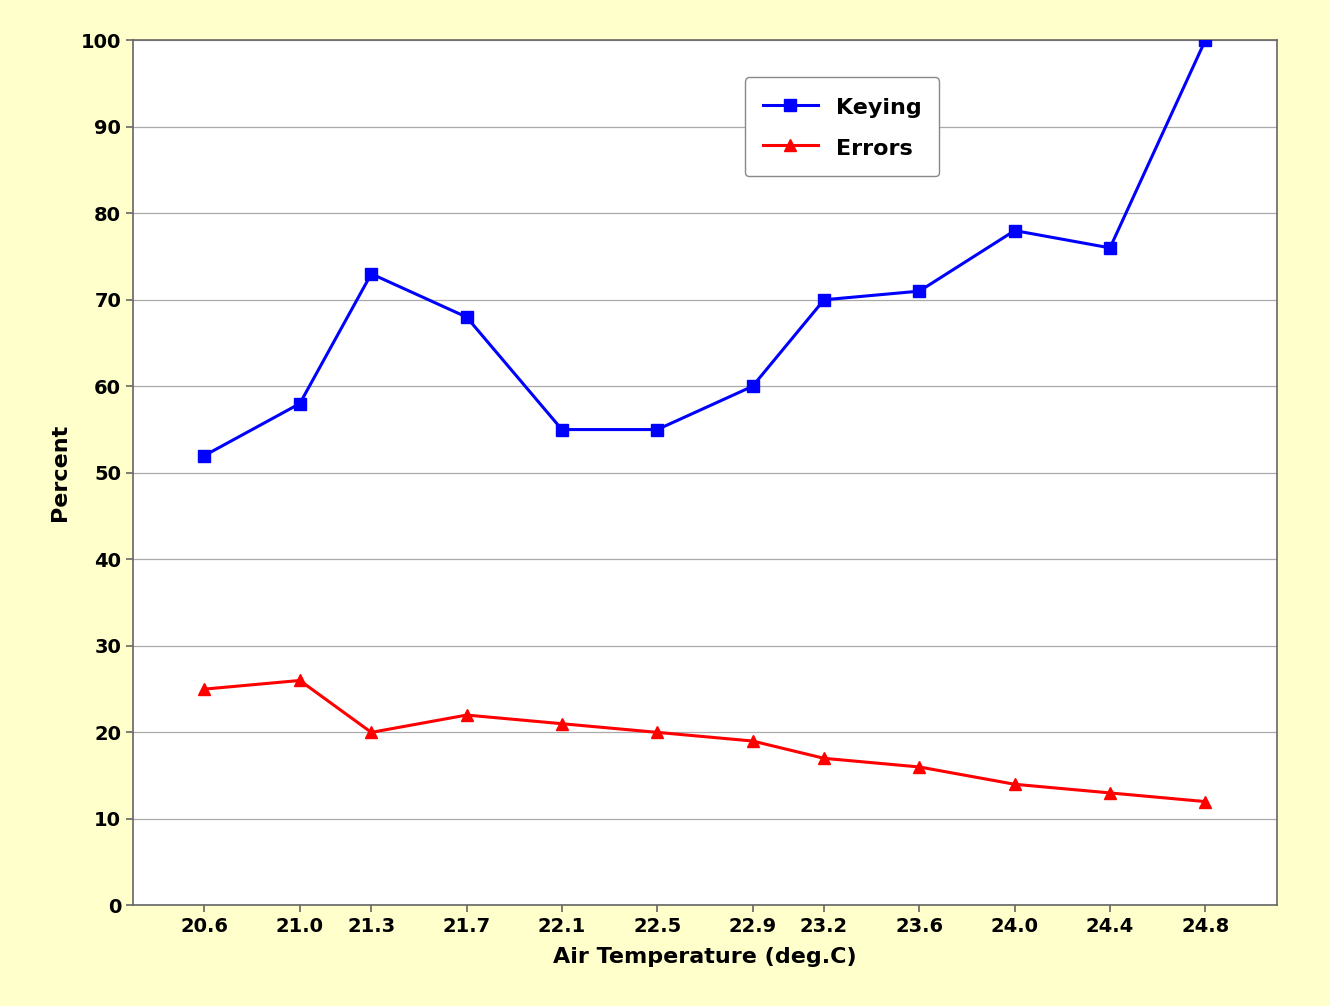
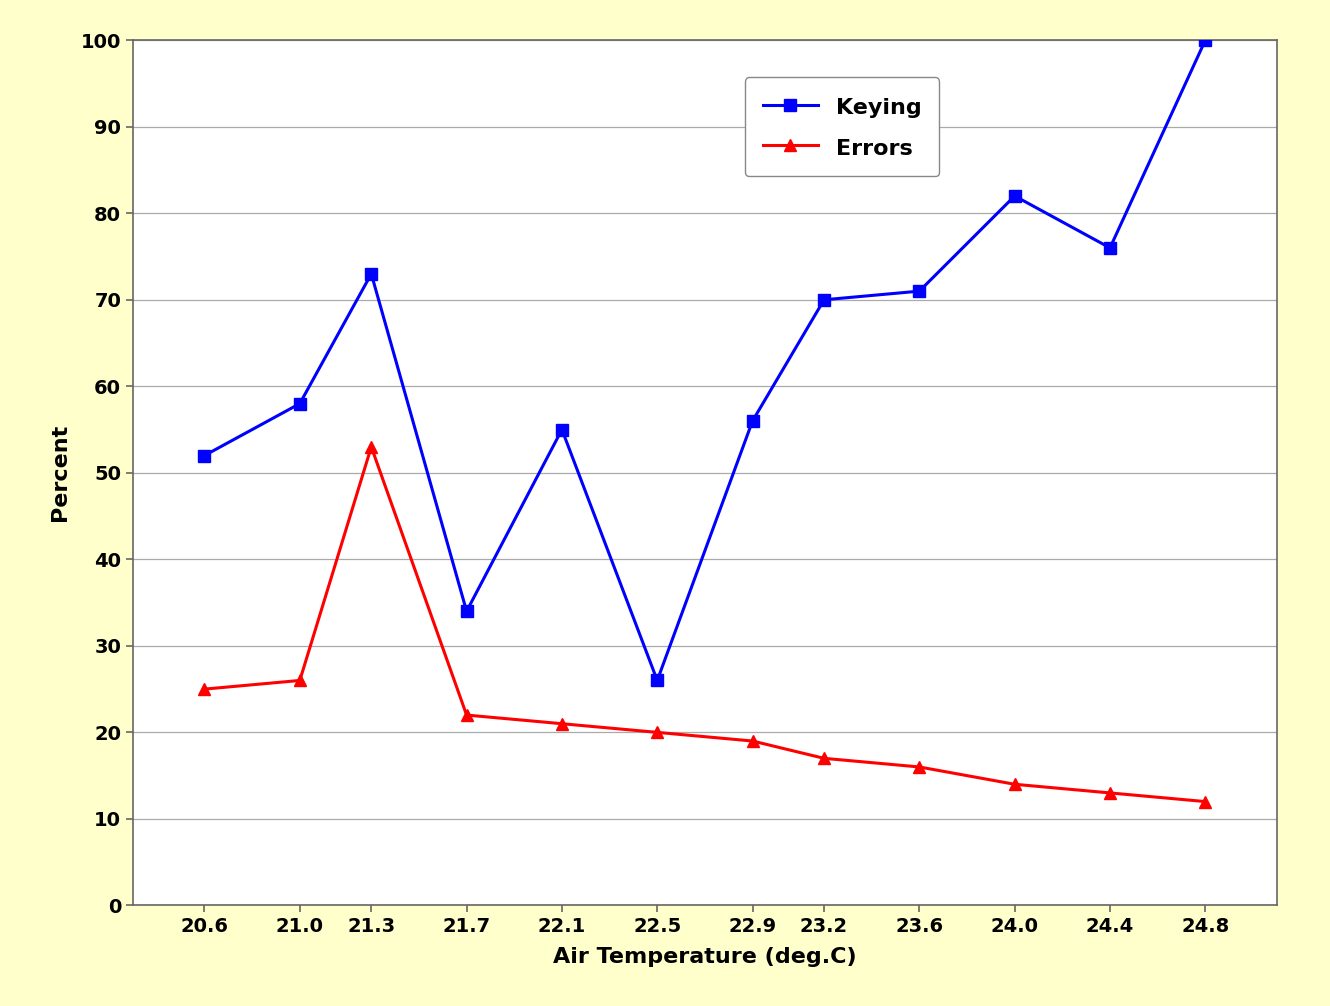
Errors/21.3: 20 -> 53
Keying/21.7: 68 -> 34
Keying/22.5: 55 -> 26
Keying/22.9: 60 -> 56
Keying/24.0: 78 -> 82
